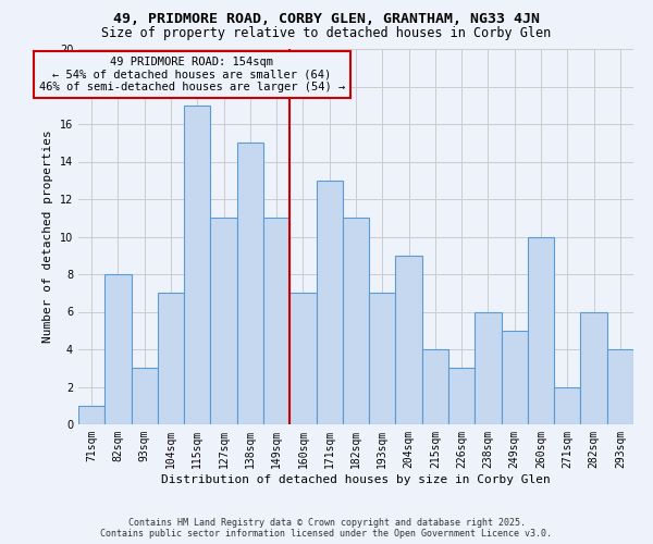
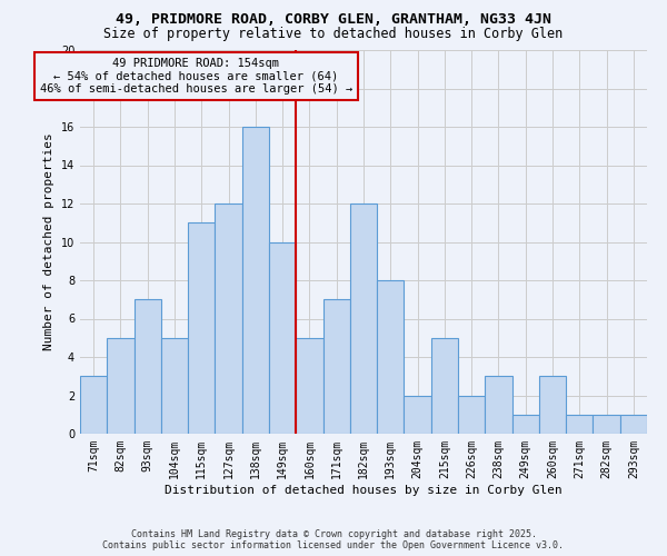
71sqm: 1 -> 3
82sqm: 8 -> 5
93sqm: 3 -> 7
104sqm: 7 -> 5
115sqm: 17 -> 11
127sqm: 11 -> 12
138sqm: 15 -> 16
149sqm: 11 -> 10
160sqm: 7 -> 5
171sqm: 13 -> 7
182sqm: 11 -> 12
193sqm: 7 -> 8
204sqm: 9 -> 2
215sqm: 4 -> 5
226sqm: 3 -> 2
238sqm: 6 -> 3
249sqm: 5 -> 1
260sqm: 10 -> 3
271sqm: 2 -> 1
282sqm: 6 -> 1
293sqm: 4 -> 1
